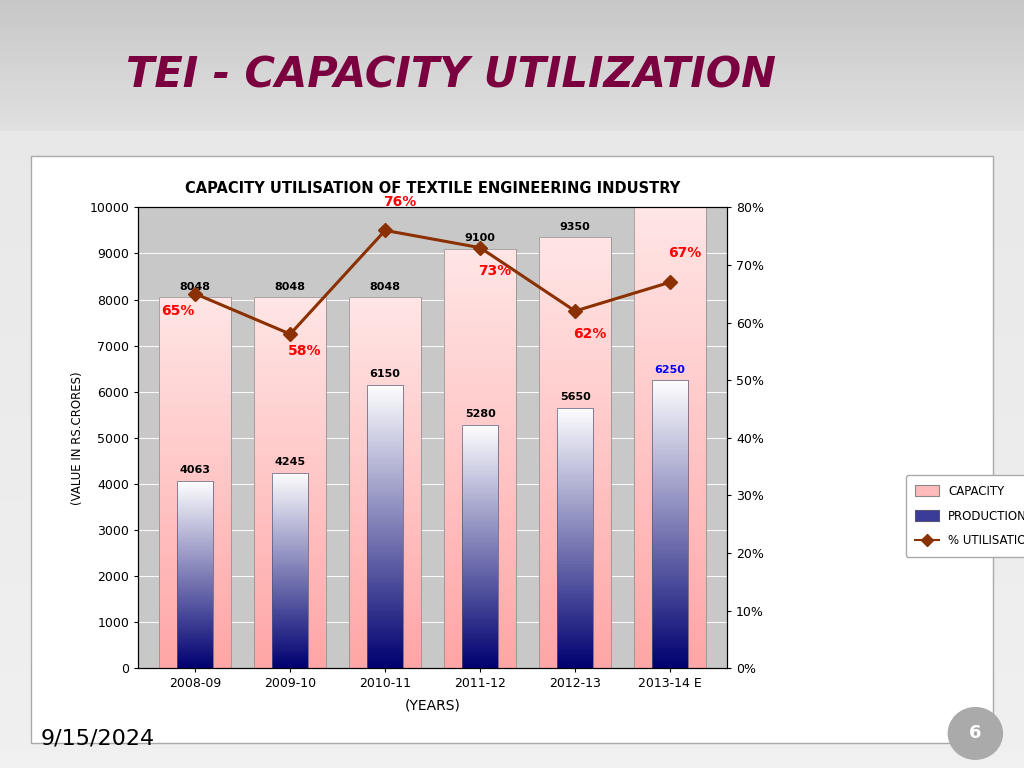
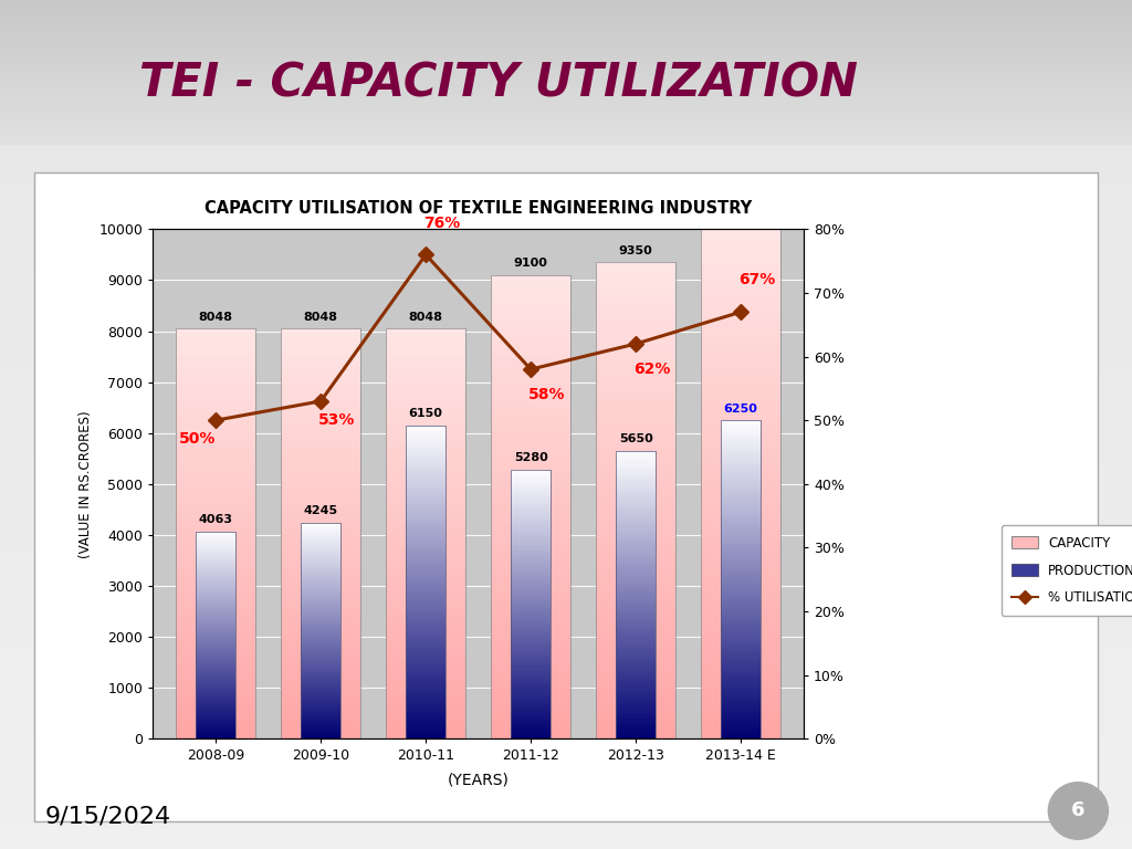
2008-09: 65% -> 50%
2009-10: 58% -> 53%
2011-12: 73% -> 58%
